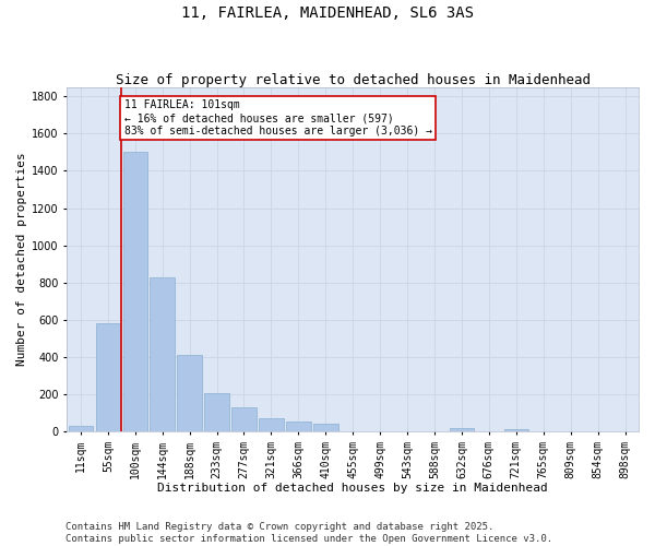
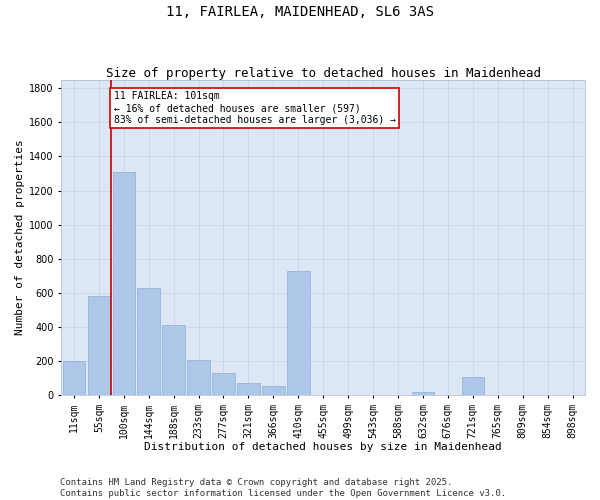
11sqm: 30 -> 200
100sqm: 1500 -> 1310
144sqm: 830 -> 630
410sqm: 40 -> 730
721sqm: 20 -> 110
